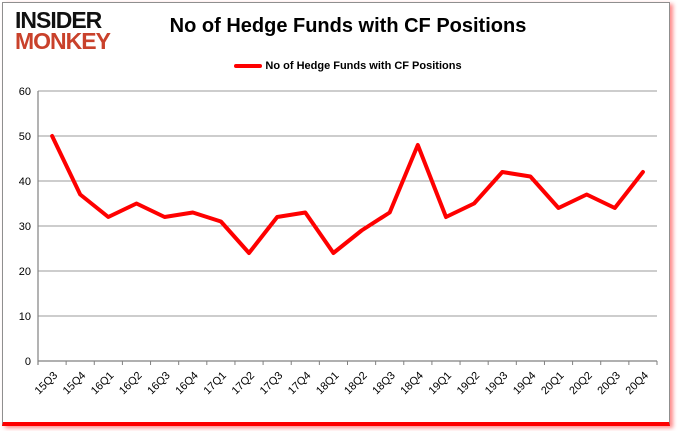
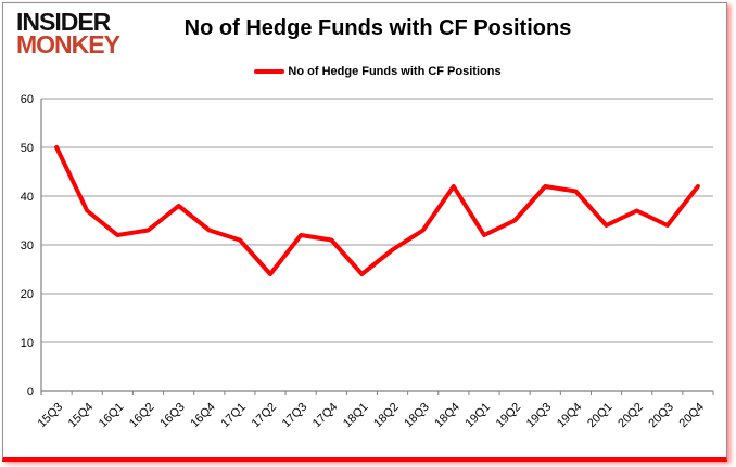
16Q2: 35 -> 33
16Q3: 32 -> 38
17Q4: 33 -> 31
18Q4: 48 -> 42
